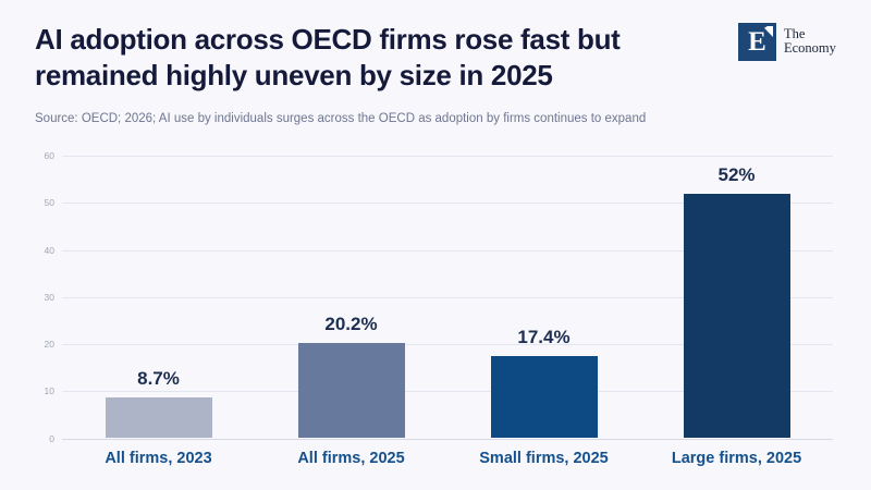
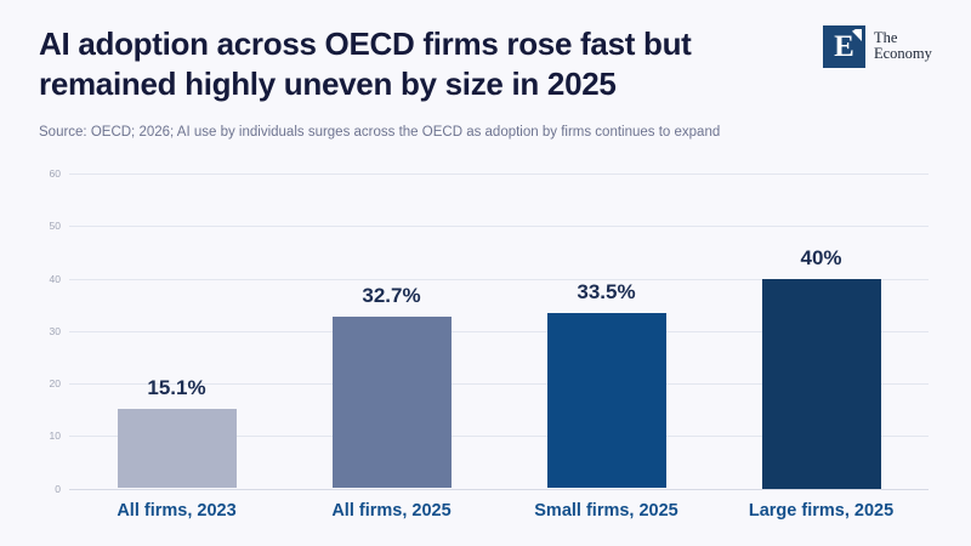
All firms, 2023: 8.7% -> 15.1%
All firms, 2025: 20.2% -> 32.7%
Small firms, 2025: 17.4% -> 33.5%
Large firms, 2025: 52% -> 40%
